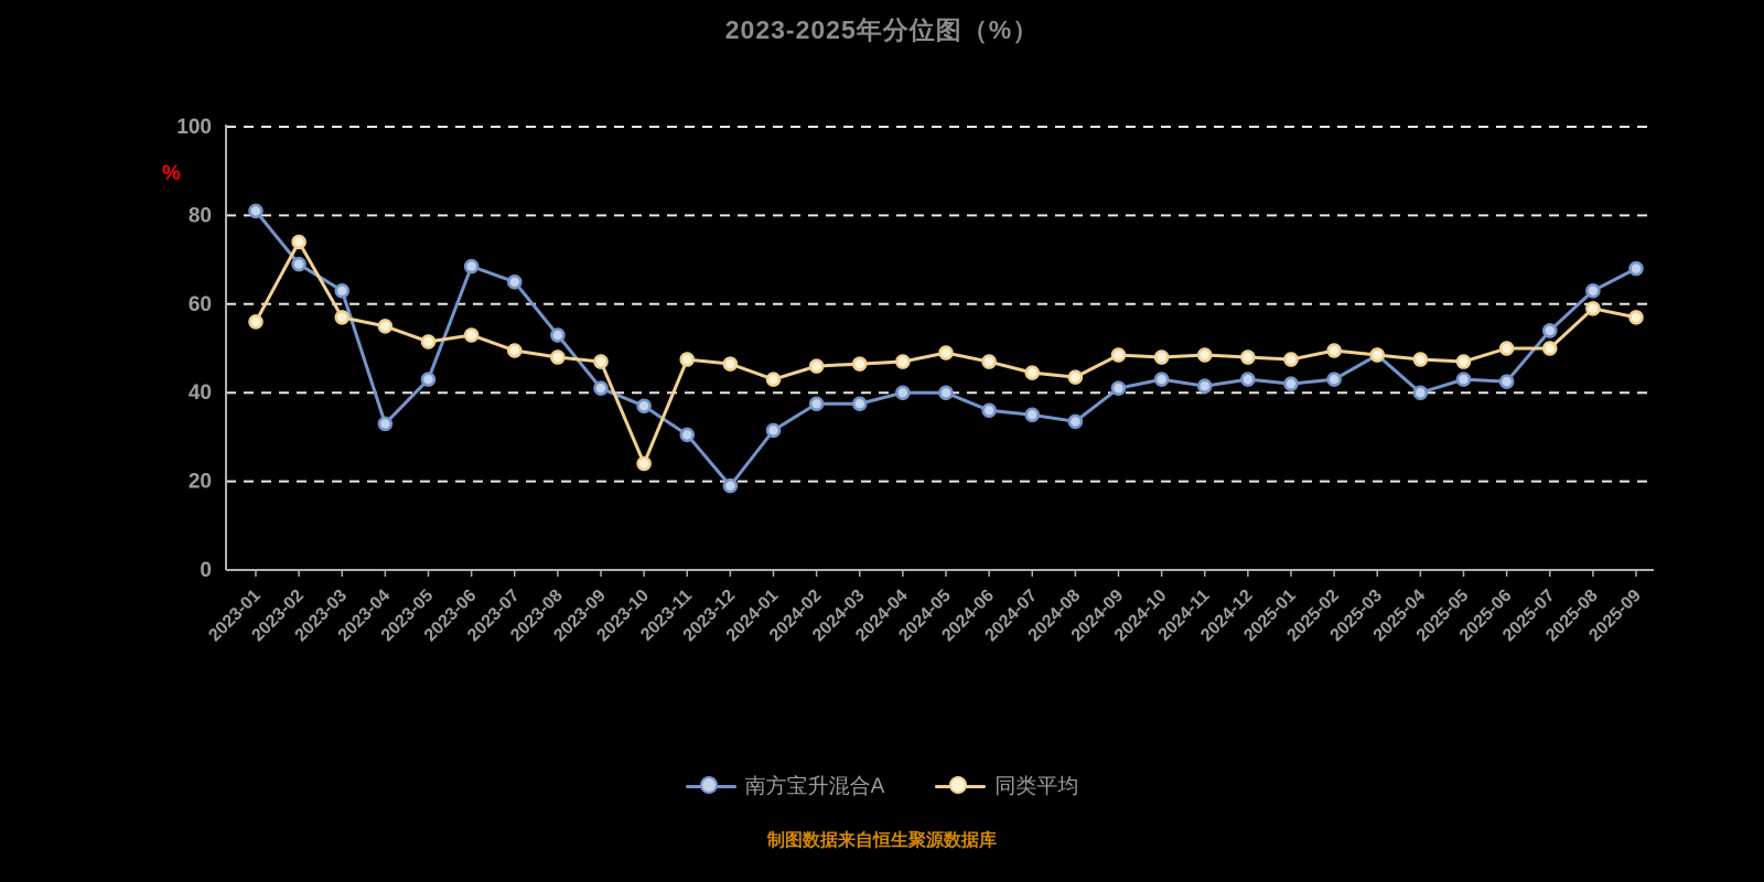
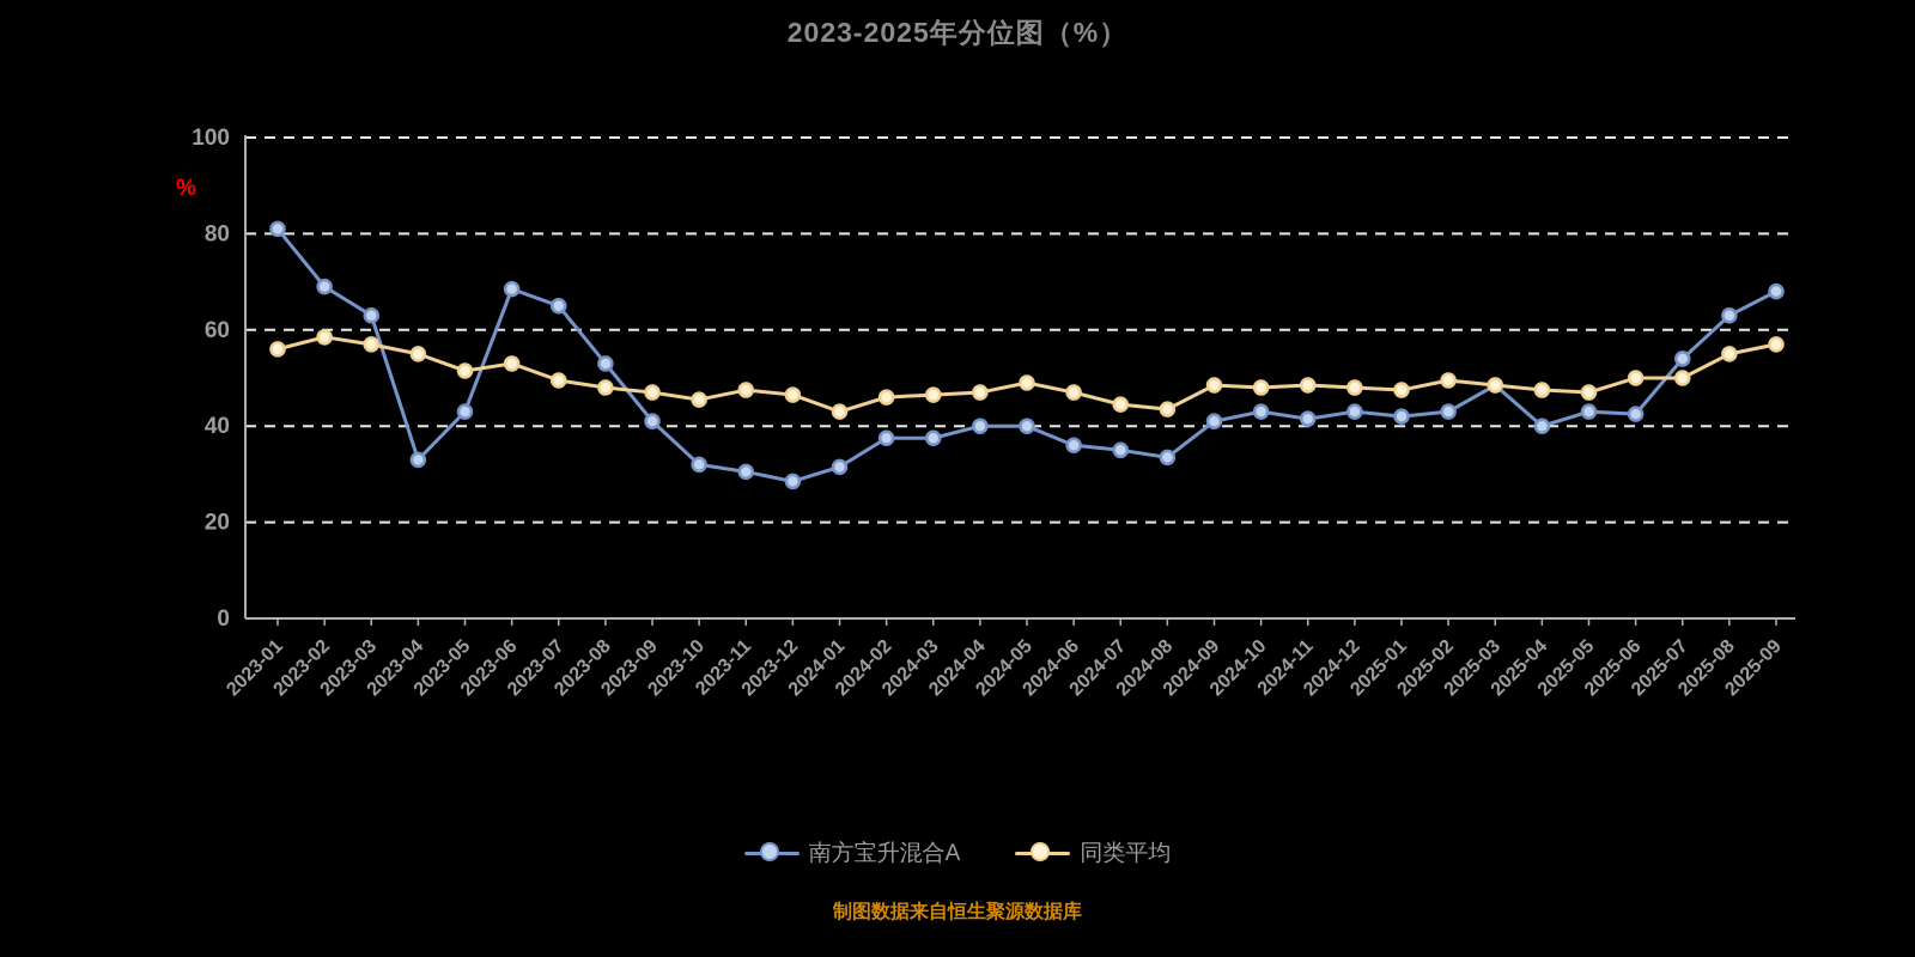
同类平均/2023-02: 74 -> 58
南方宝升混合A/2023-10: 37 -> 32
同类平均/2023-10: 24 -> 46
南方宝升混合A/2023-12: 19 -> 28
同类平均/2025-08: 59 -> 55
